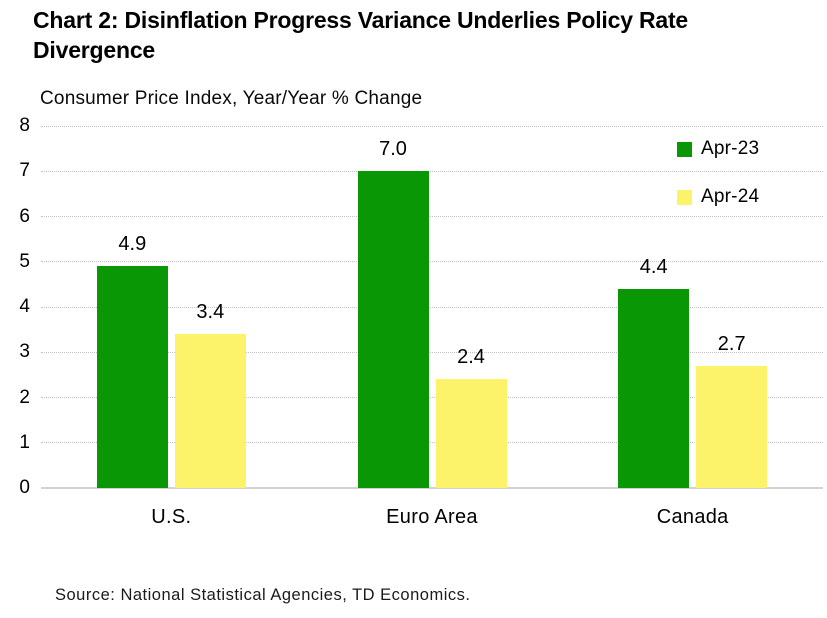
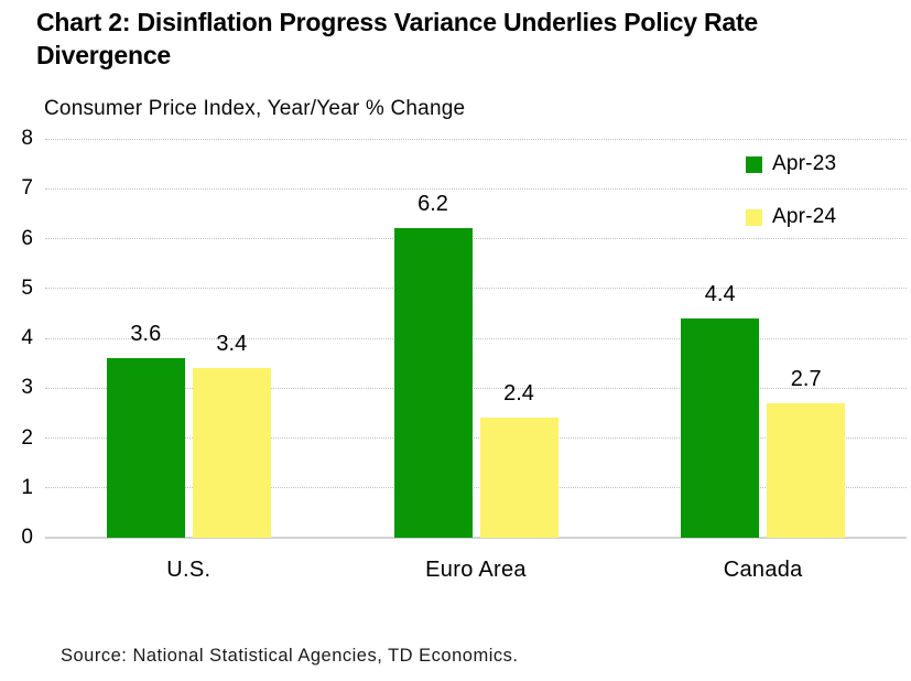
Apr-23/U.S.: 4.9 -> 3.6
Apr-23/Euro Area: 7.0 -> 6.2
